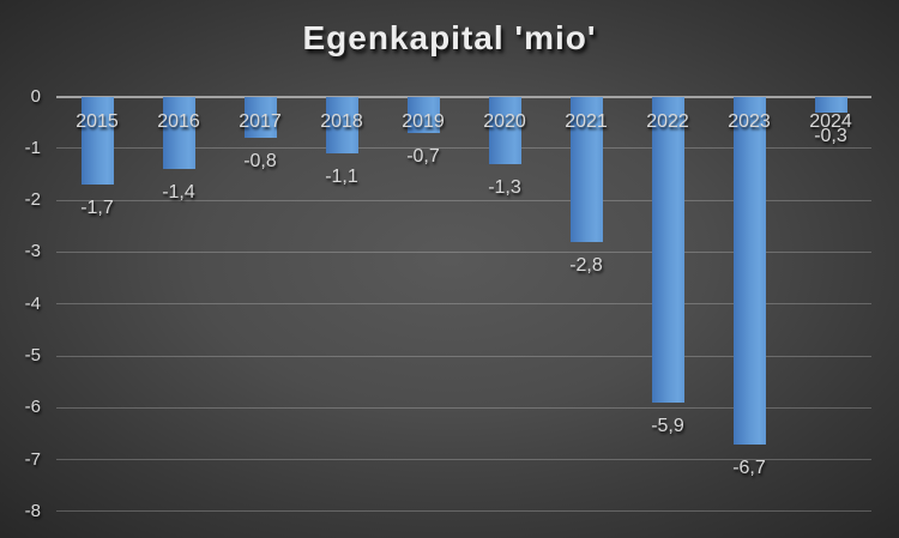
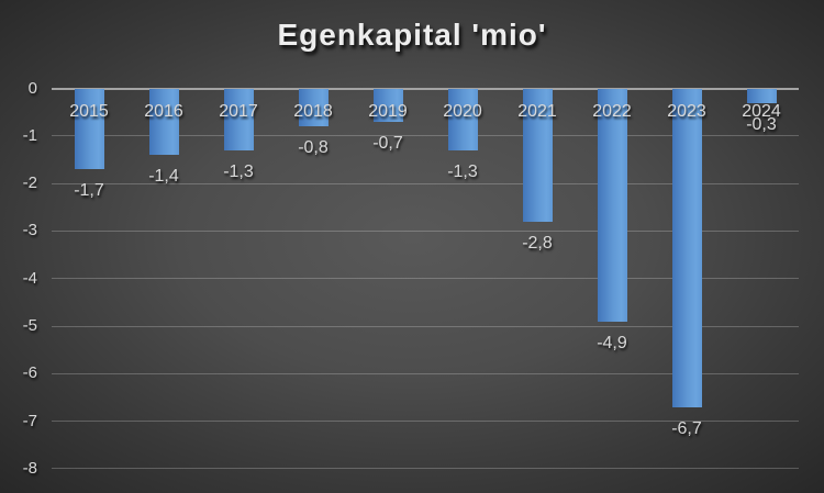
2017: -0,8 -> -1,3
2018: -1,1 -> -0,8
2022: -5,9 -> -4,9
